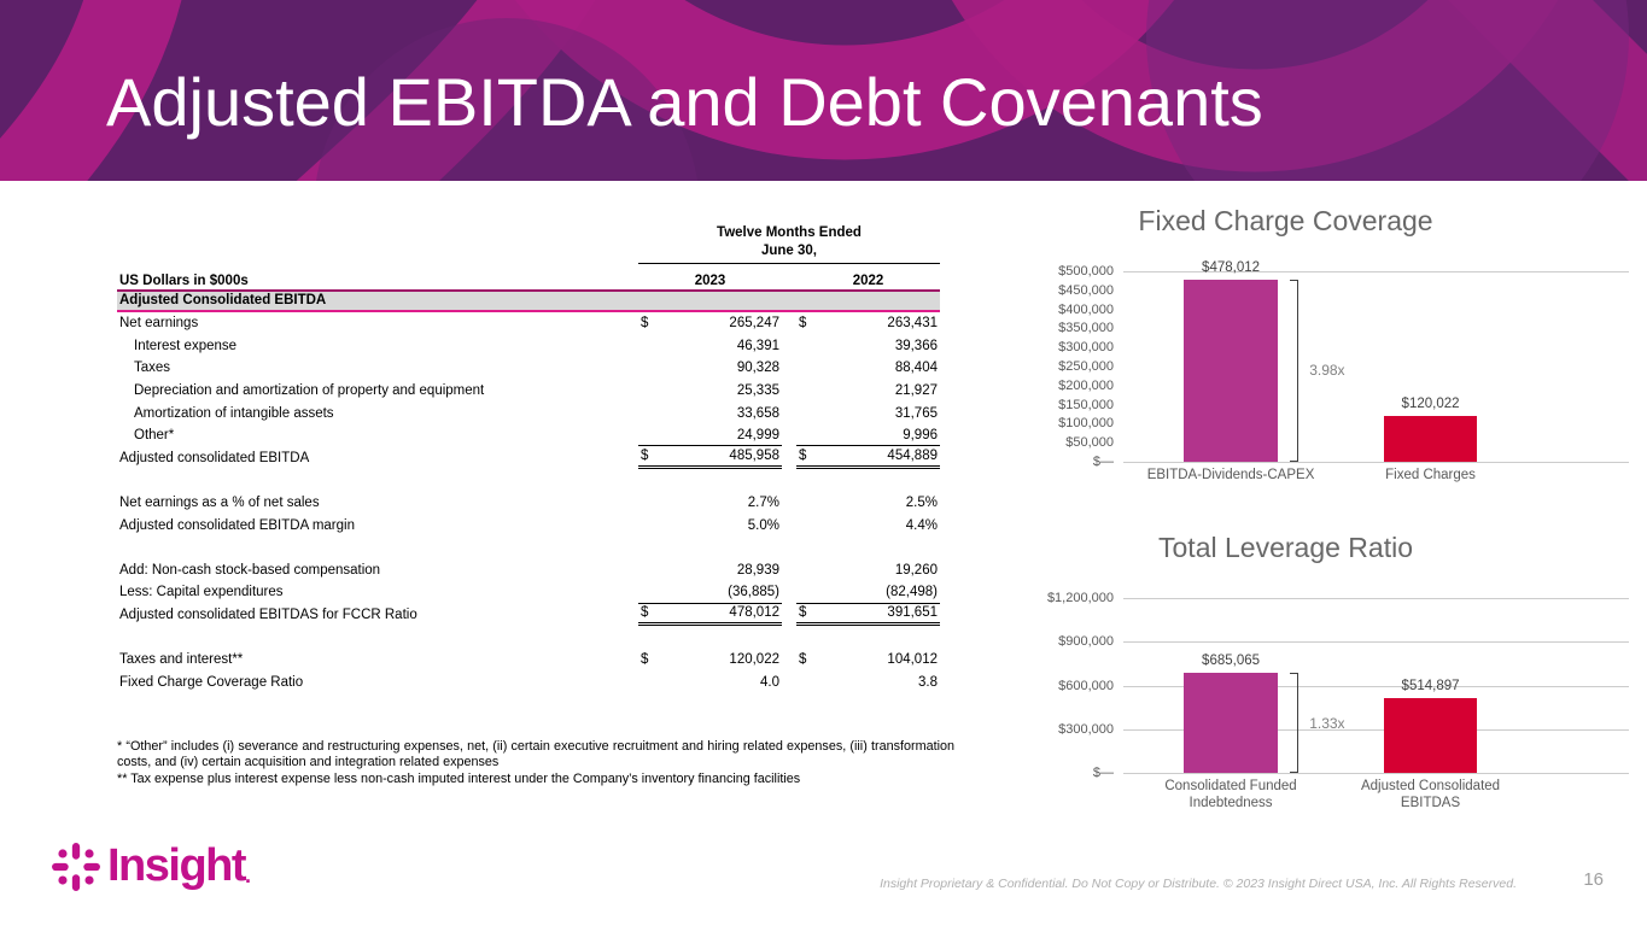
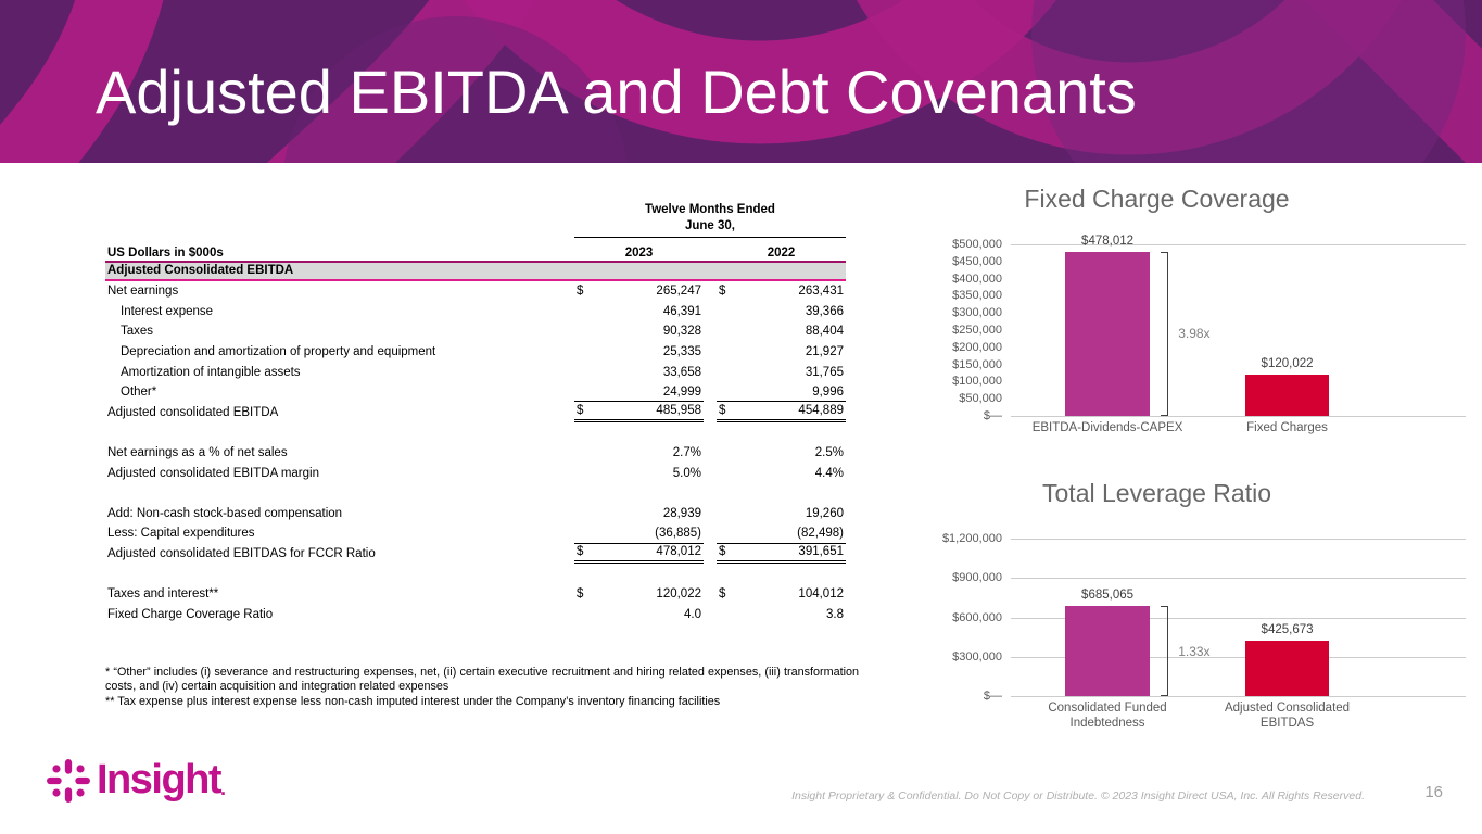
Total Leverage Ratio/Adjusted Consolidated EBITDAS: $514,897 -> $425,673
